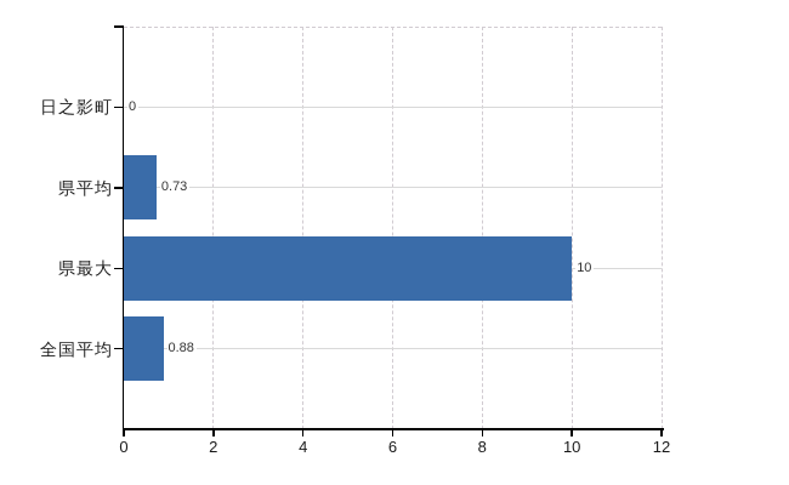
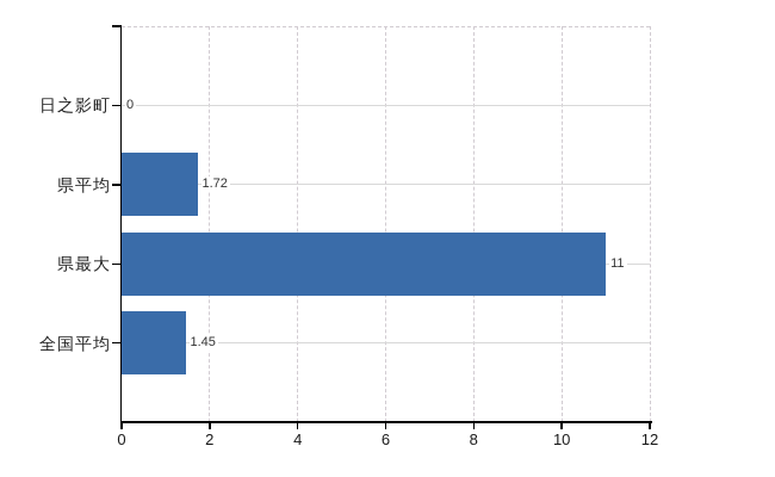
県平均: 0.73 -> 1.72
県最大: 10 -> 11
全国平均: 0.88 -> 1.45
